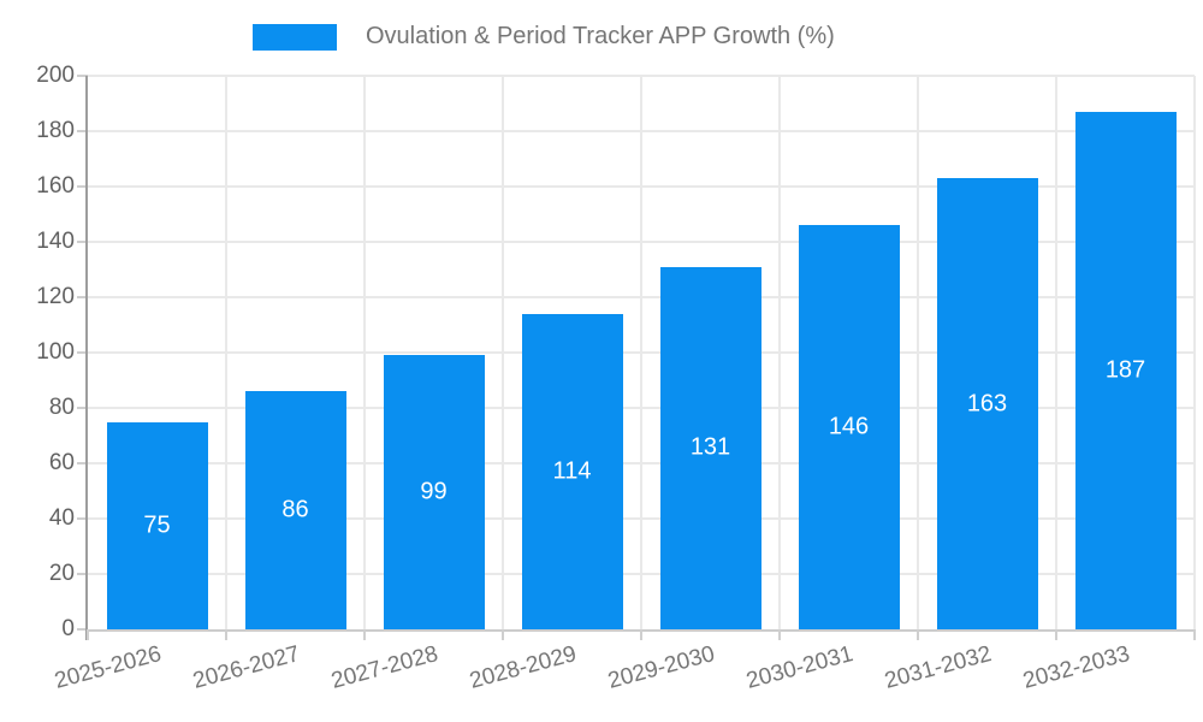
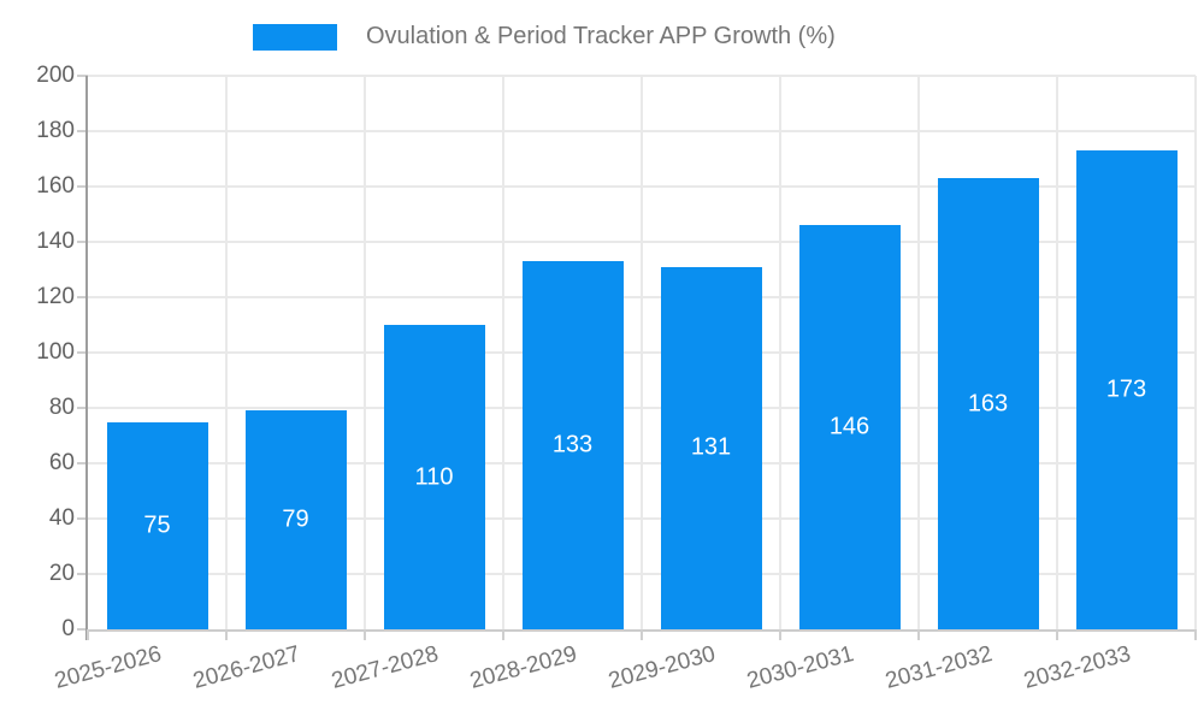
2026-2027: 86 -> 79
2027-2028: 99 -> 110
2028-2029: 114 -> 133
2032-2033: 187 -> 173
